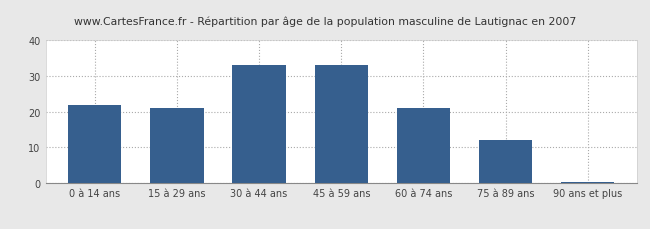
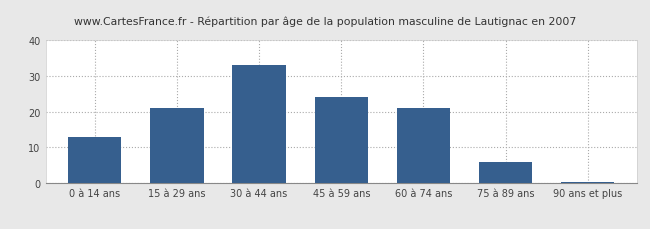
0 à 14 ans: 22.0 -> 13.0
45 à 59 ans: 33.0 -> 24.0
75 à 89 ans: 12.0 -> 6.0
